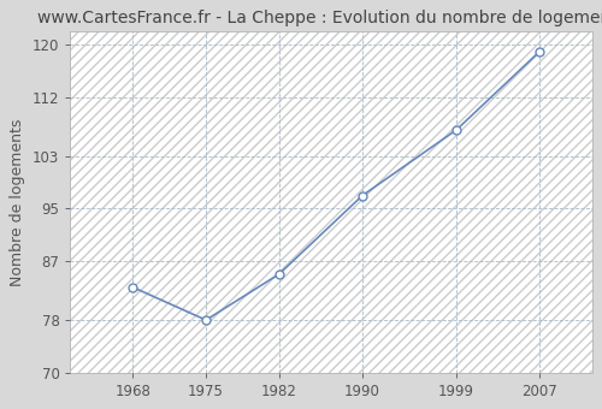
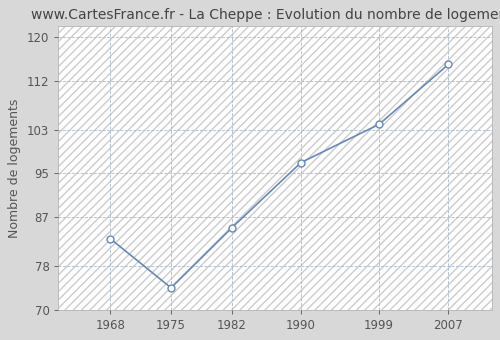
1975: 78 -> 74
1999: 107 -> 104
2007: 119 -> 115
